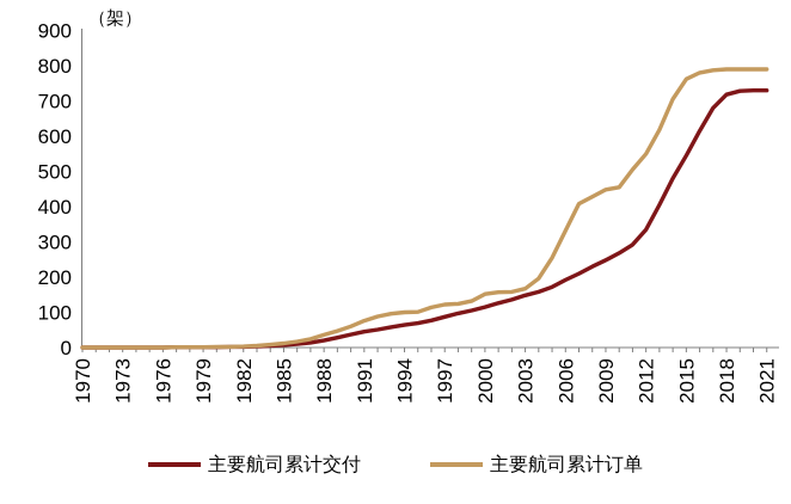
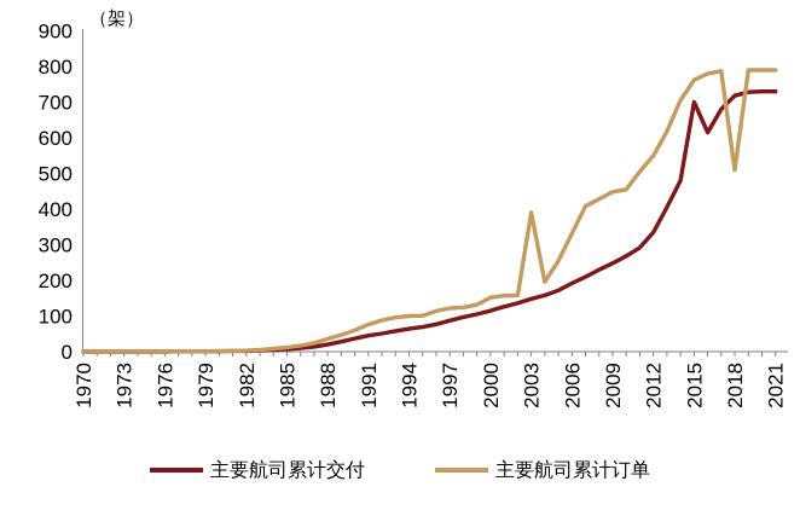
主要航司累计订单/2003: 170 -> 390
主要航司累计交付/2015: 540 -> 700
主要航司累计订单/2018: 790 -> 510
